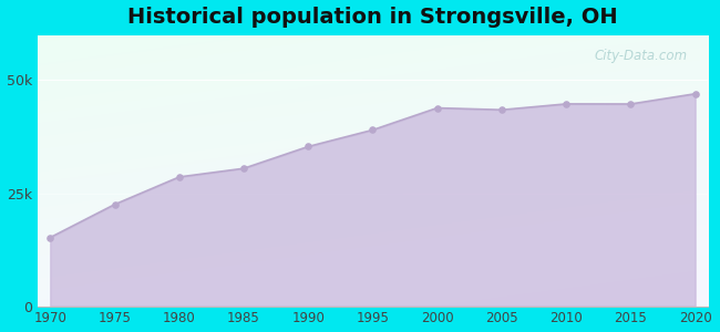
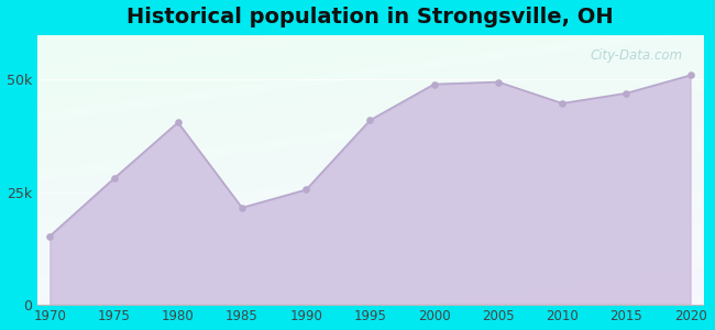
1975: 22.5k -> 28.0k
1980: 28.6k -> 40.5k
1985: 30.5k -> 21.5k
1990: 35.3k -> 25.5k
1995: 39.0k -> 41.0k
2000: 43.9k -> 49.0k
2005: 43.4k -> 49.5k
2015: 44.7k -> 47.0k
2020: 47.0k -> 51.0k
